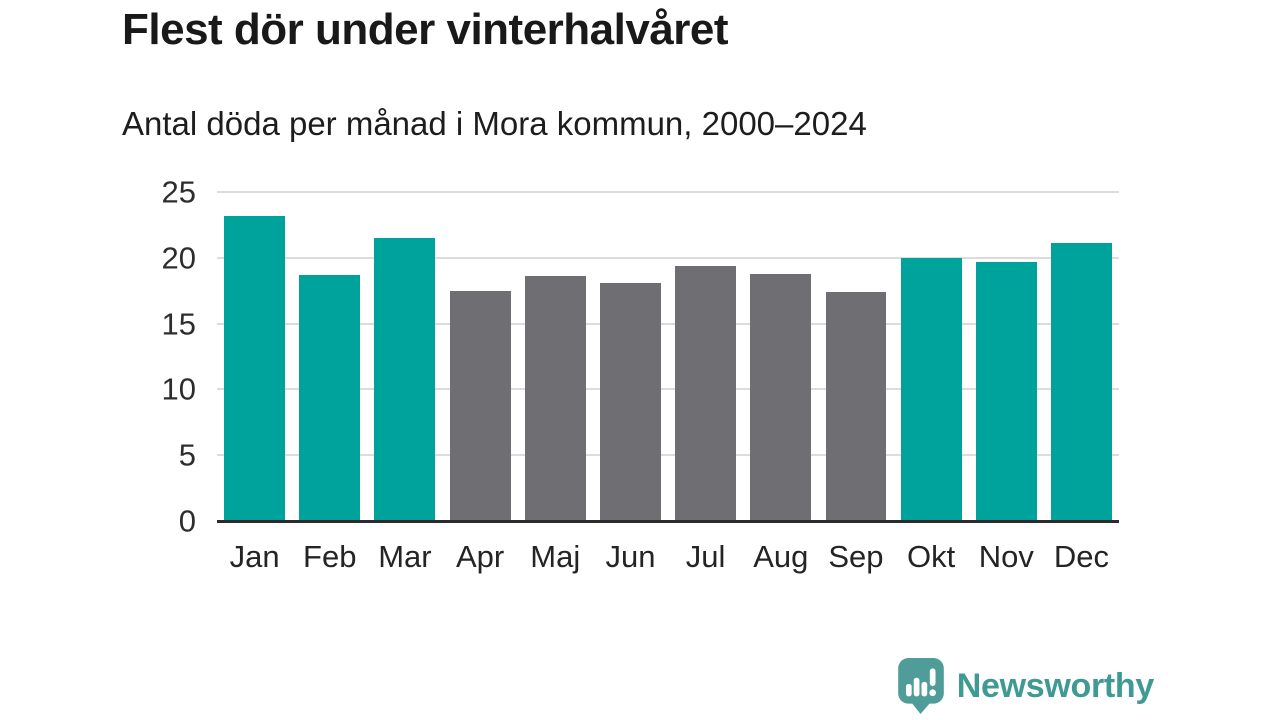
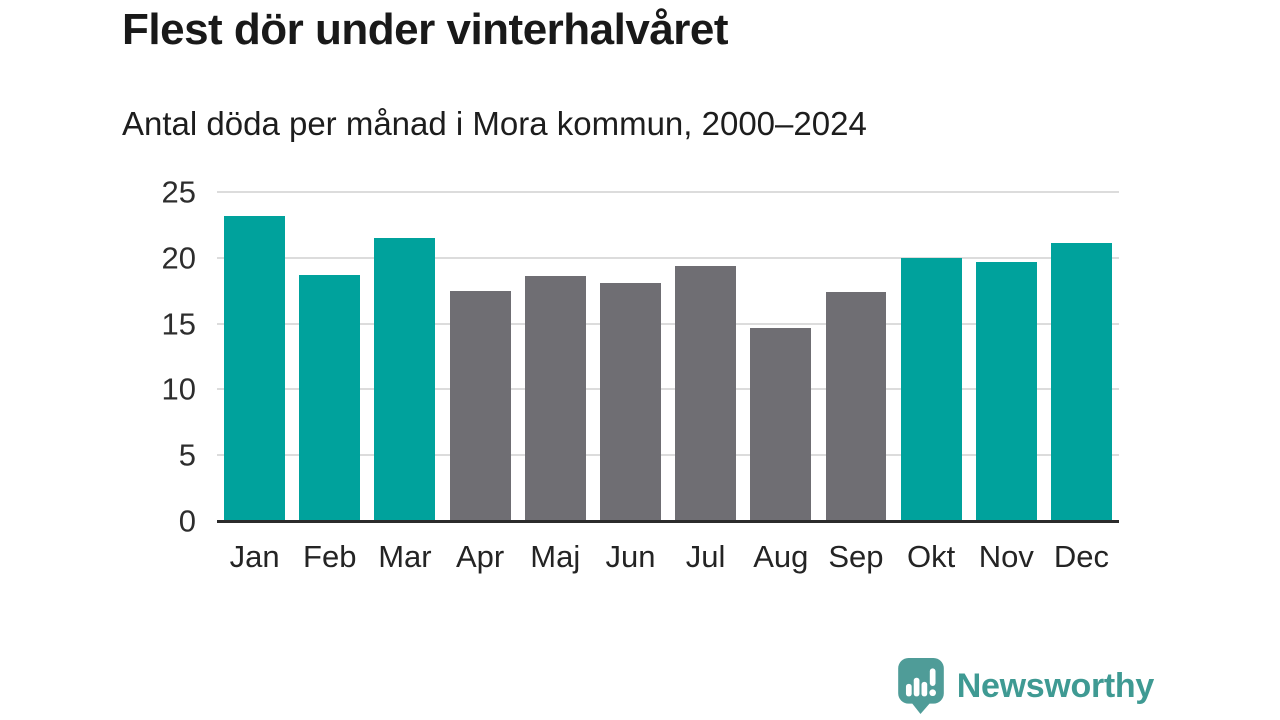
Aug: 18.8 -> 14.7
